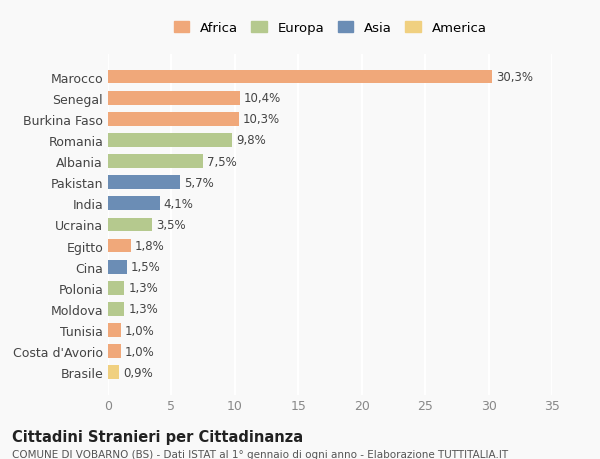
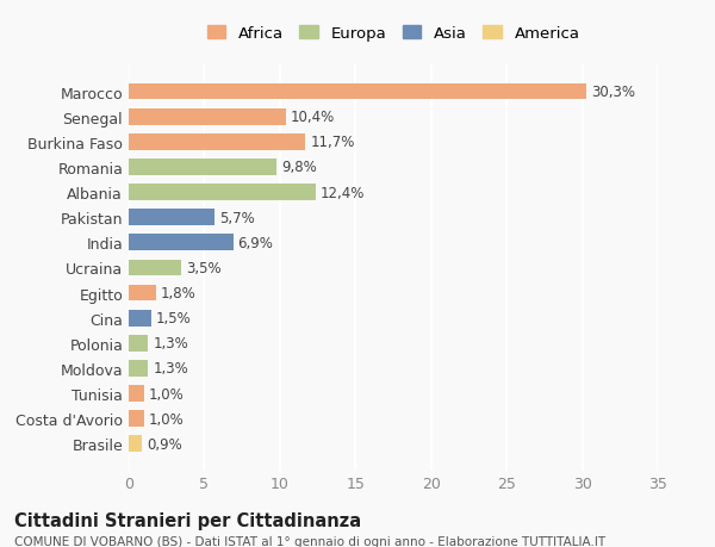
Burkina Faso: 10,3% -> 11,7%
Albania: 7,5% -> 12,4%
India: 4,1% -> 6,9%
